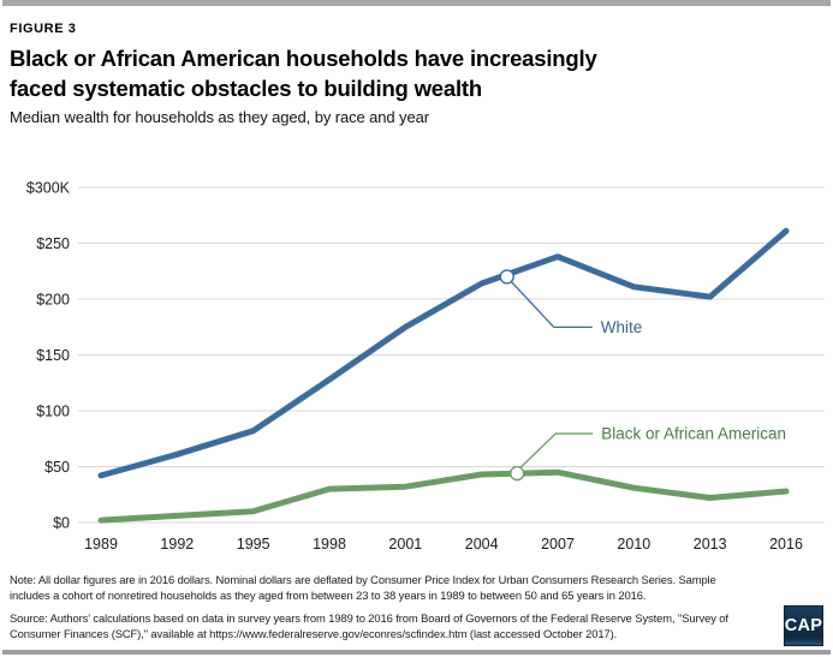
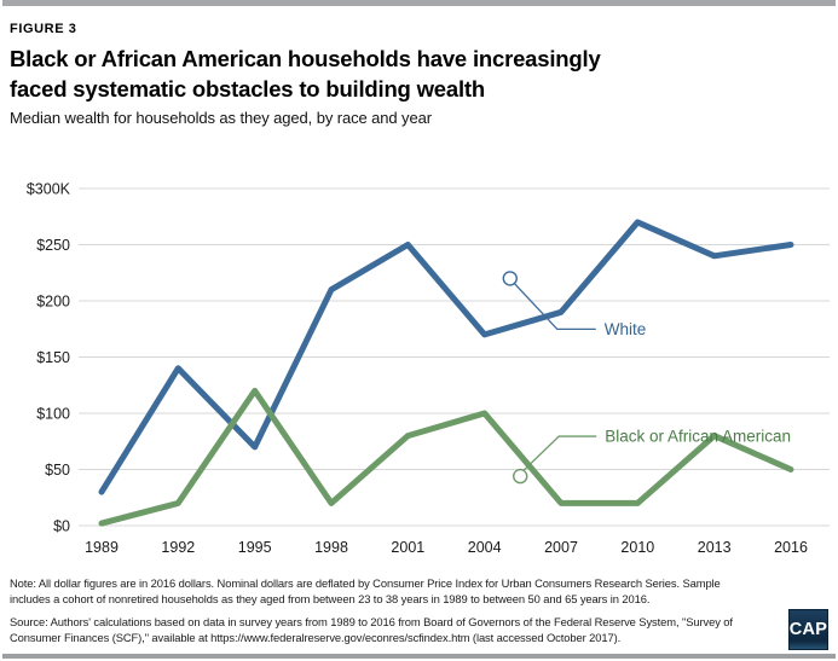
White/1989: $40K -> $30K
White/1992: $60K -> $140K
Black or African American/1992: $10K -> $20K
White/1995: $80K -> $70K
Black or African American/1995: $10K -> $120K
White/1998: $130K -> $210K
Black or African American/1998: $30K -> $20K
White/2001: $180K -> $250K
Black or African American/2001: $30K -> $80K
White/2004: $210K -> $170K
Black or African American/2004: $40K -> $100K
White/2007: $240K -> $190K
Black or African American/2007: $40K -> $20K
White/2010: $210K -> $270K
Black or African American/2010: $30K -> $20K
White/2013: $200K -> $240K
Black or African American/2013: $20K -> $80K
White/2016: $260K -> $250K
Black or African American/2016: $30K -> $50K
